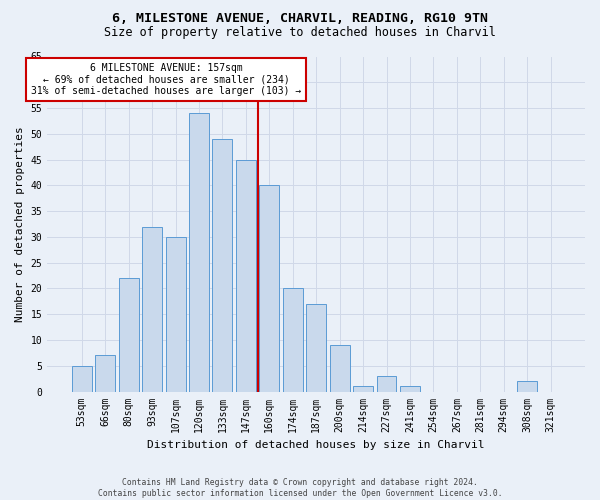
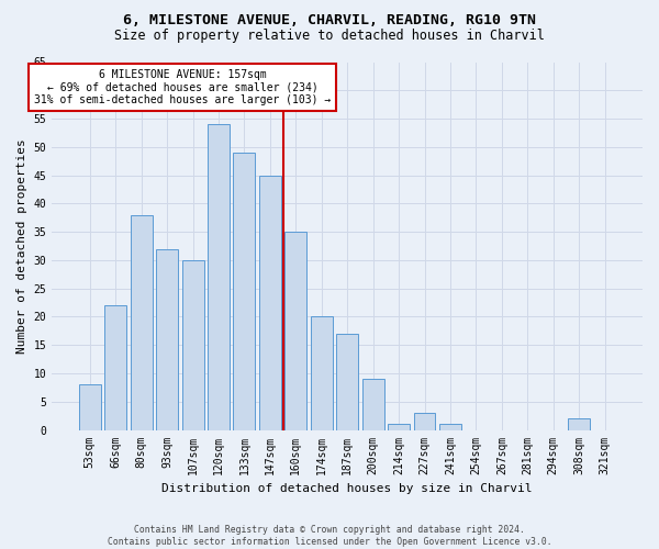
53sqm: 5 -> 8
66sqm: 7 -> 22
80sqm: 22 -> 38
160sqm: 40 -> 35
